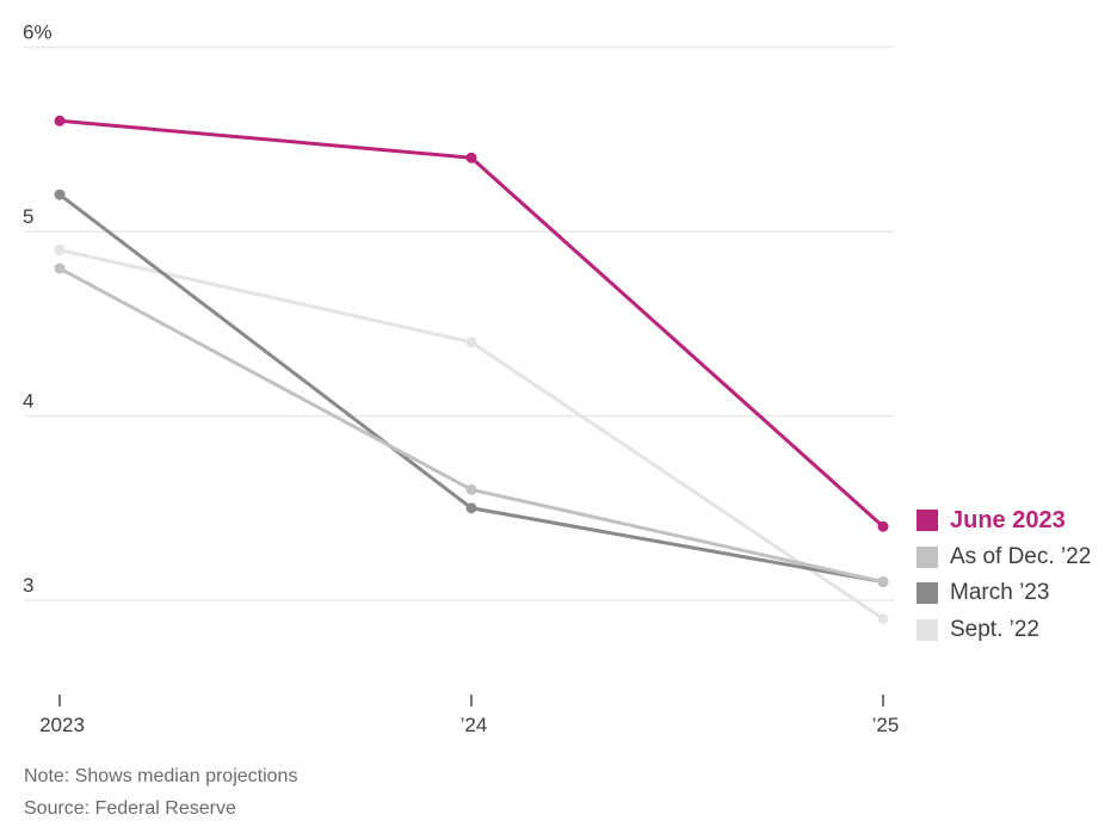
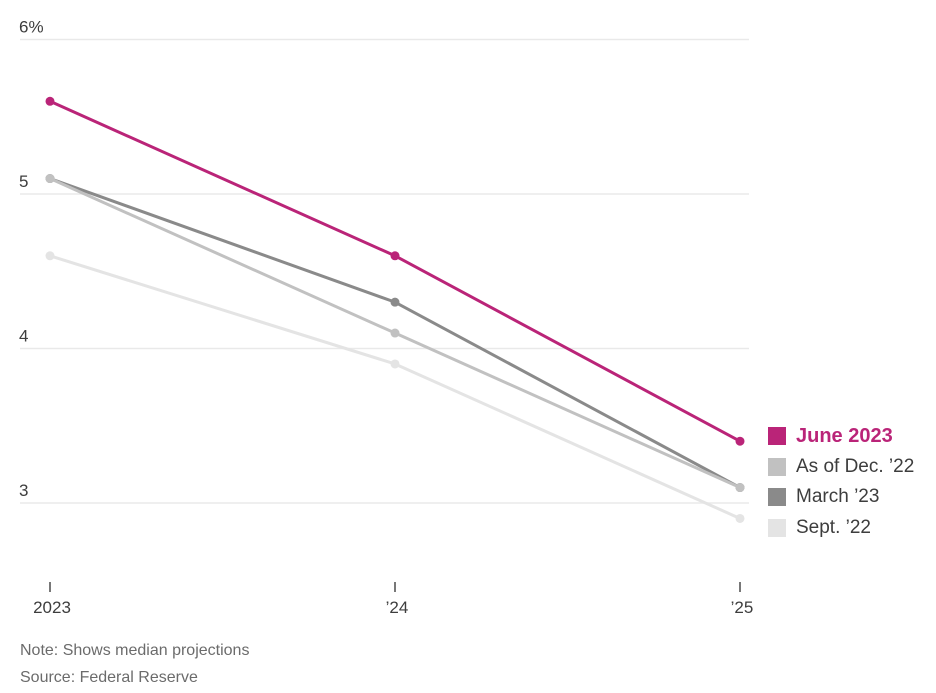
As of Dec. ’22/2023: 4.8% -> 5.1%
March ’23/2023: 5.2% -> 5.1%
Sept. ’22/2023: 4.9% -> 4.6%
June 2023/’24: 5.4% -> 4.6%
As of Dec. ’22/’24: 3.6% -> 4.1%
March ’23/’24: 3.5% -> 4.3%
Sept. ’22/’24: 4.4% -> 3.9%
